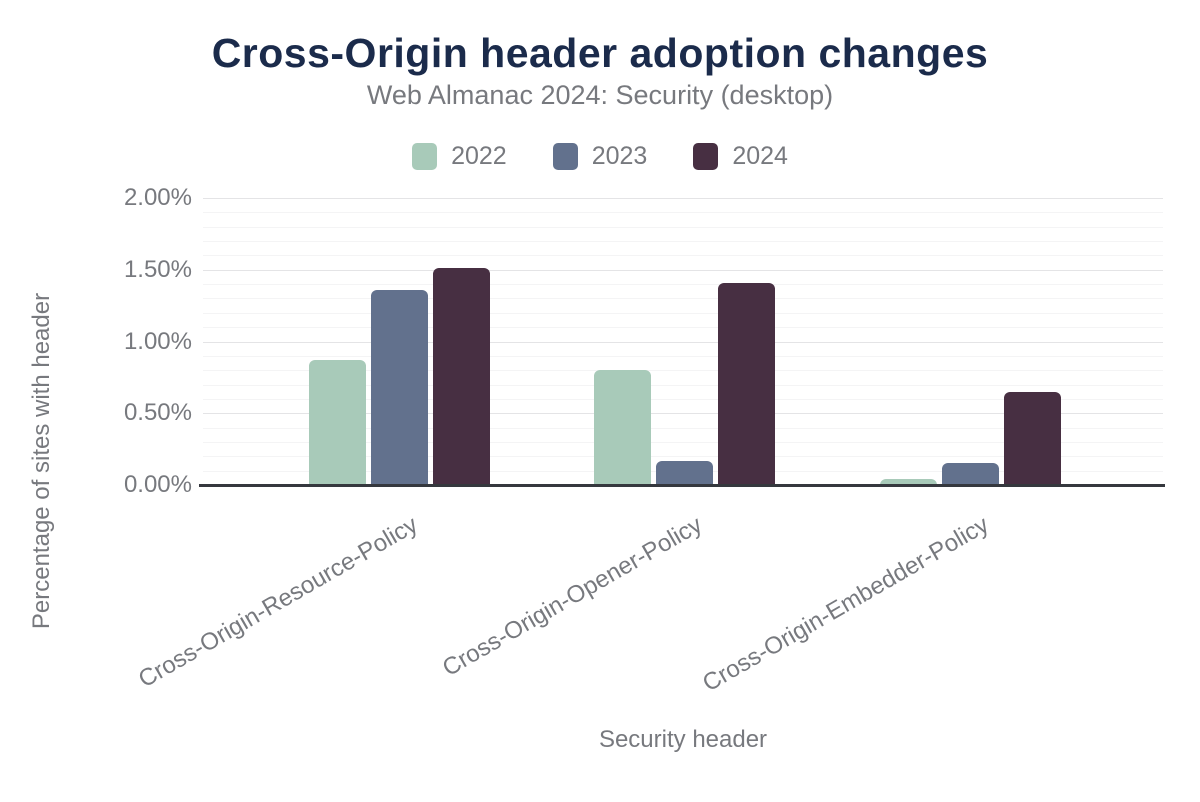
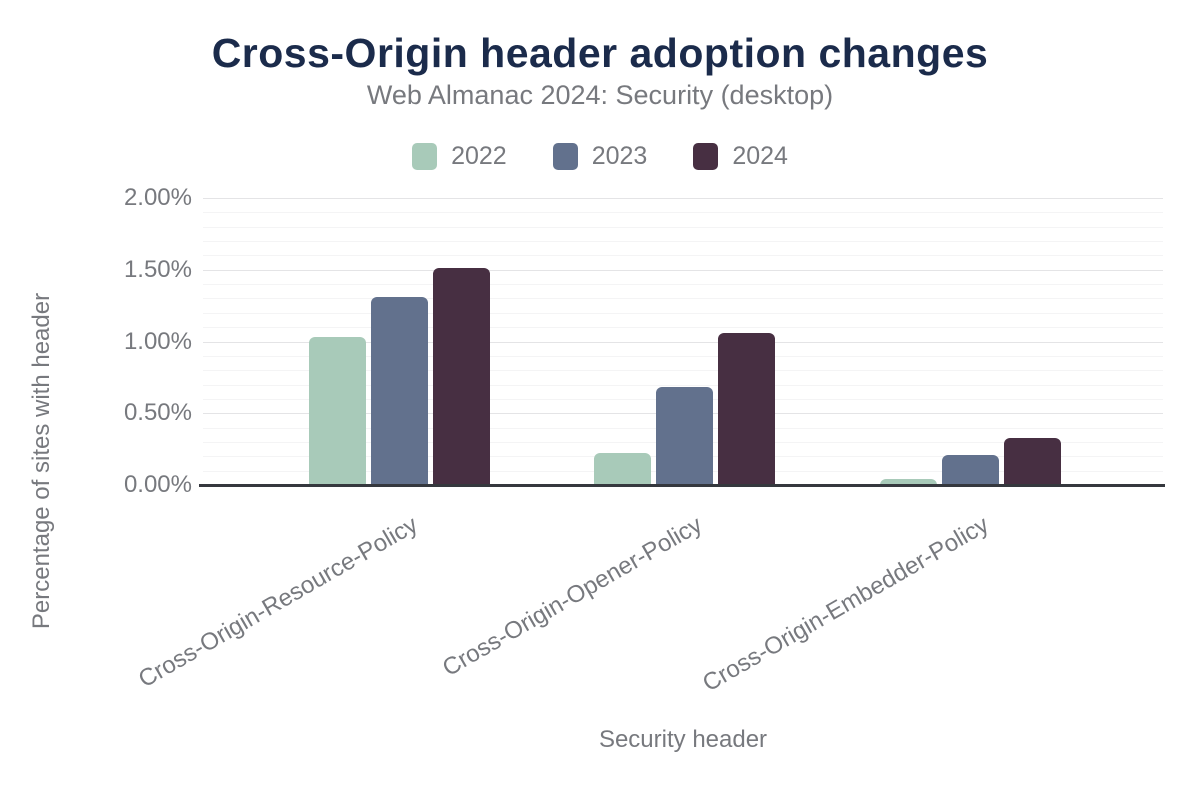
2022/Cross-Origin-Resource-Policy: 0.87% -> 1.03%
2023/Cross-Origin-Resource-Policy: 1.36% -> 1.31%
2022/Cross-Origin-Opener-Policy: 0.80% -> 0.22%
2023/Cross-Origin-Opener-Policy: 0.17% -> 0.68%
2024/Cross-Origin-Opener-Policy: 1.41% -> 1.06%
2023/Cross-Origin-Embedder-Policy: 0.15% -> 0.21%
2024/Cross-Origin-Embedder-Policy: 0.65% -> 0.33%
